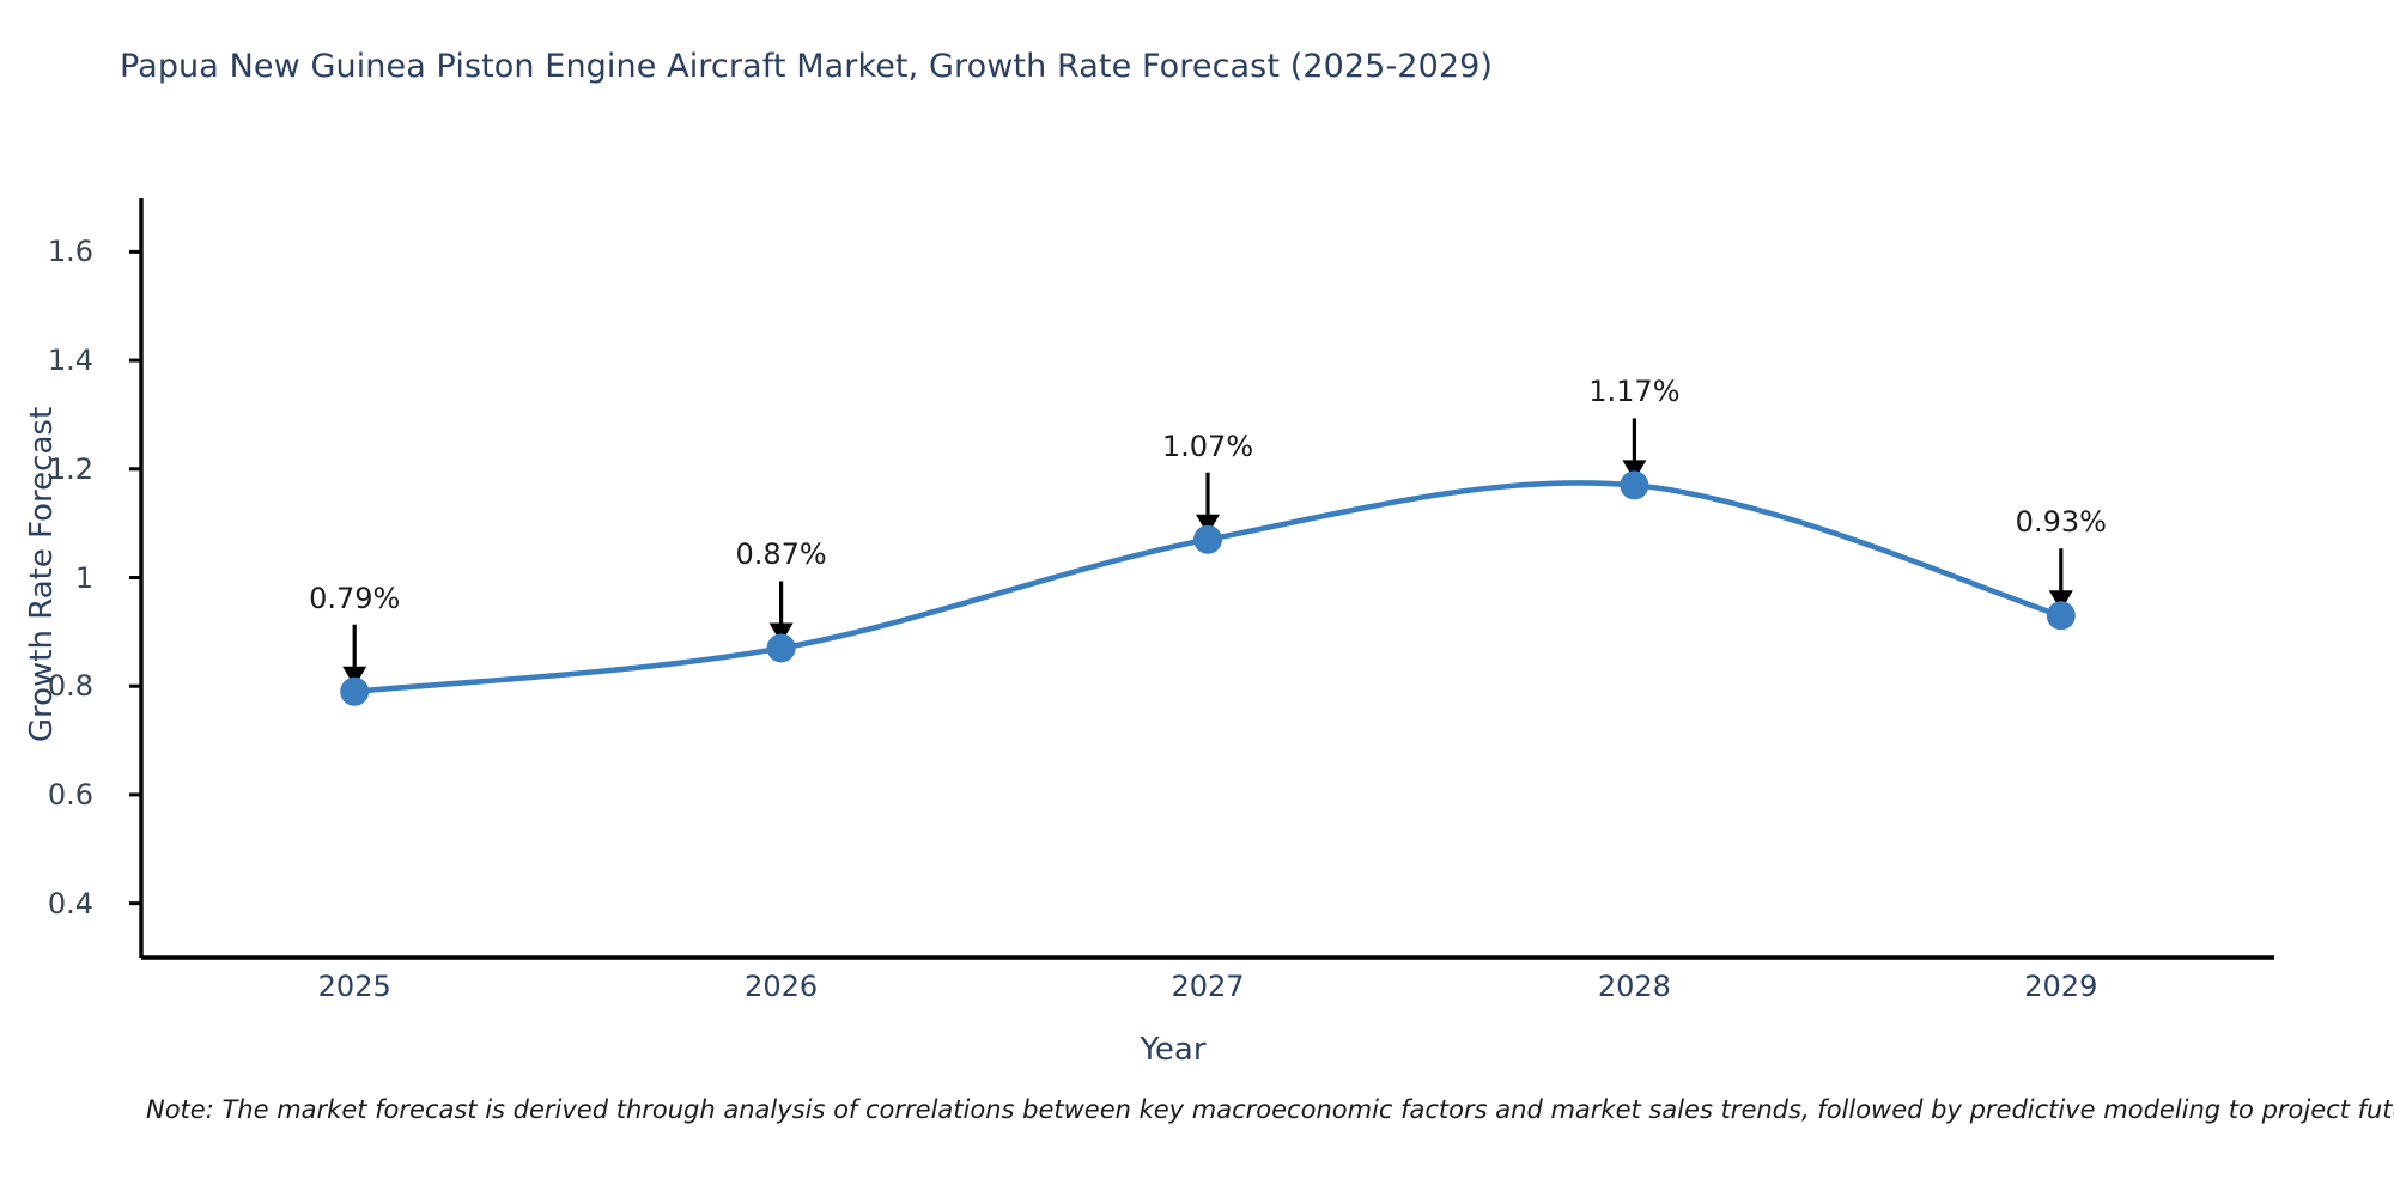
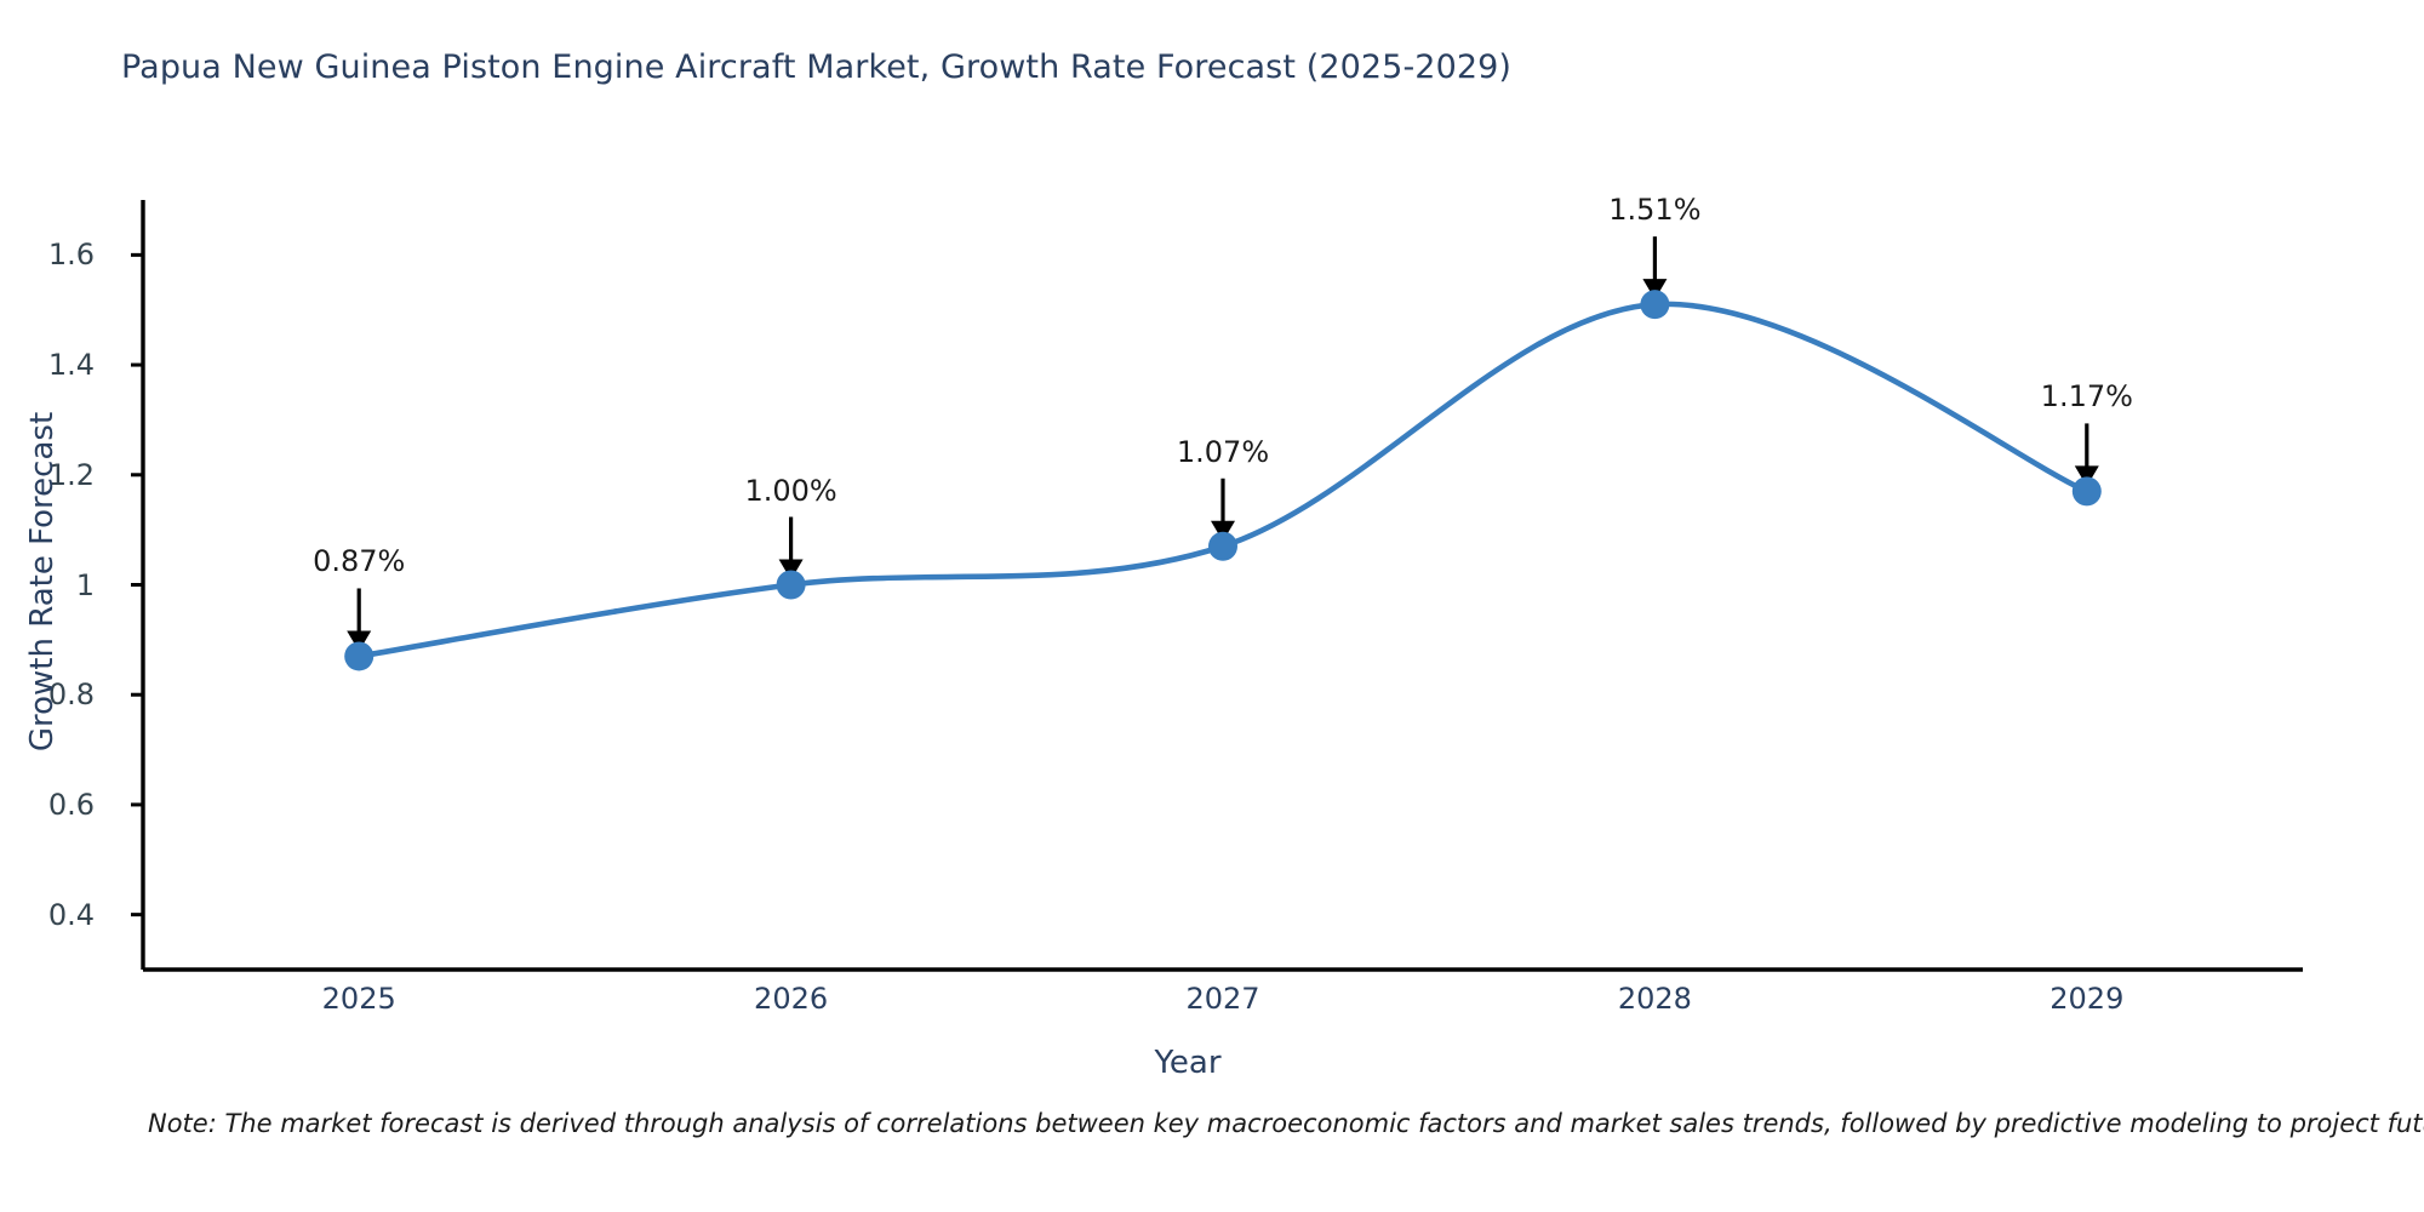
2025: 0.79% -> 0.87%
2026: 0.87% -> 1.00%
2028: 1.17% -> 1.51%
2029: 0.93% -> 1.17%
